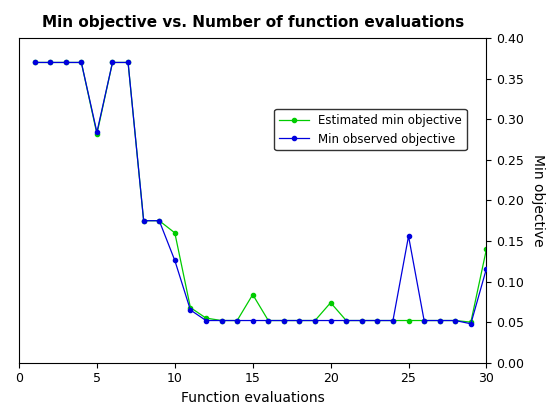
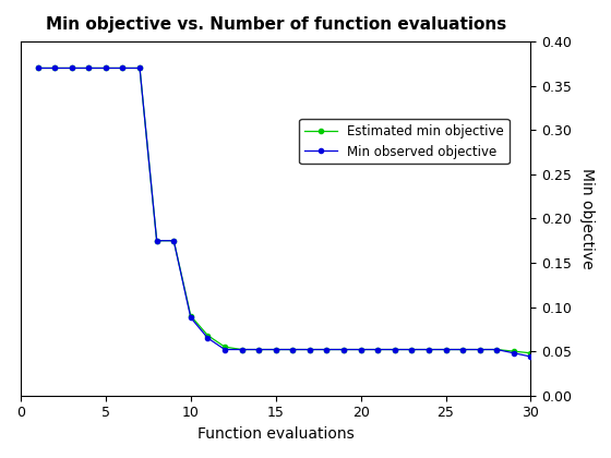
Min observed objective/5: 0.284 -> 0.370
Estimated min objective/5: 0.282 -> 0.370
Min observed objective/10: 0.126 -> 0.088
Estimated min objective/10: 0.160 -> 0.090
Estimated min objective/15: 0.084 -> 0.052
Estimated min objective/20: 0.074 -> 0.052
Min observed objective/25: 0.156 -> 0.052
Min observed objective/30: 0.116 -> 0.044
Estimated min objective/30: 0.140 -> 0.048
